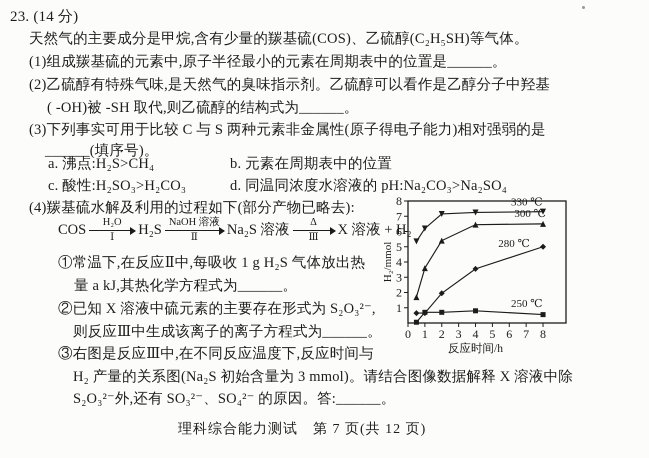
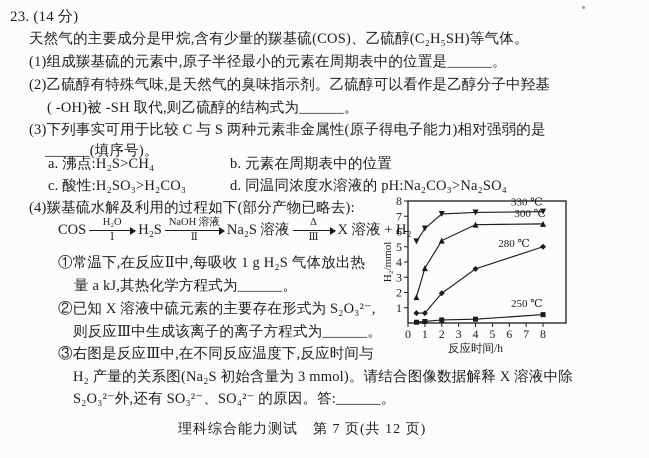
250 ℃/1: 0.7 -> 0.1
250 ℃/2: 0.7 -> 0.2
250 ℃/4: 0.8 -> 0.2
